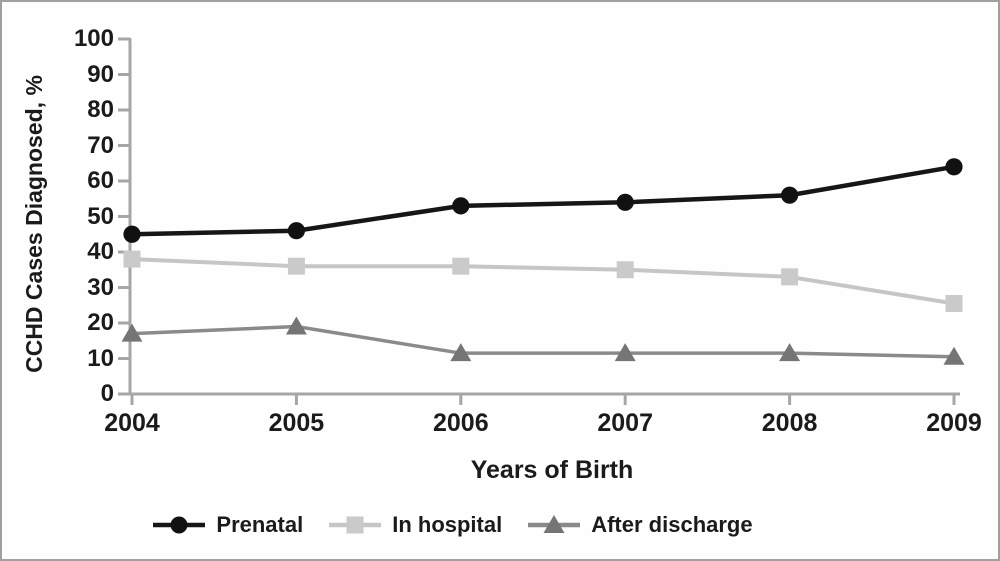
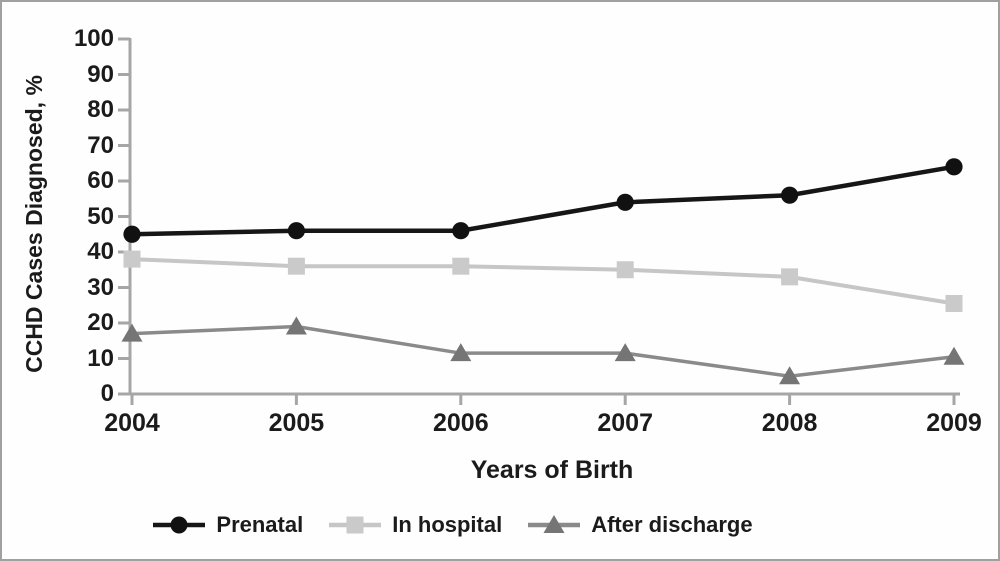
Prenatal/2006: 53 -> 46
After discharge/2008: 12 -> 5
